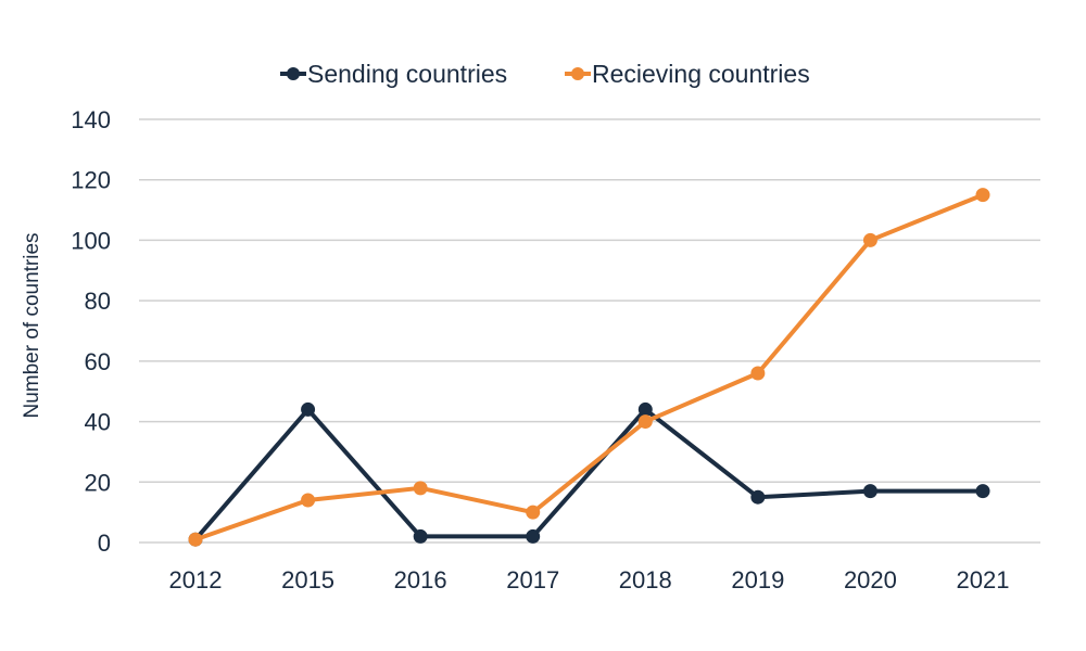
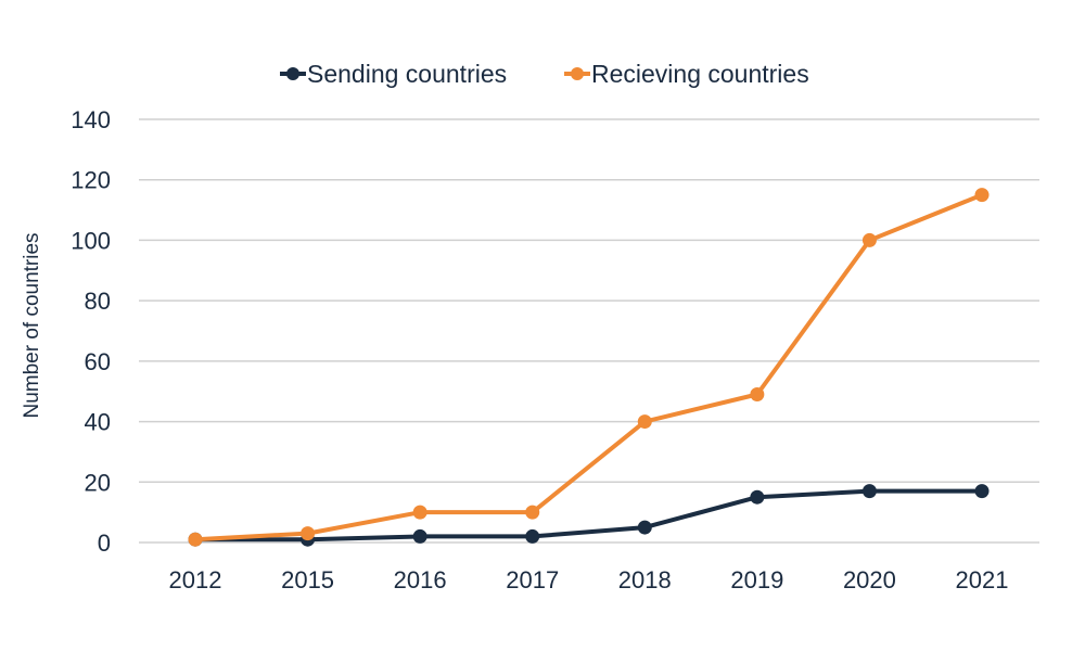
Sending countries/2015: 44 -> 1
Recieving countries/2015: 14 -> 3
Recieving countries/2016: 18 -> 10
Sending countries/2018: 44 -> 5
Recieving countries/2019: 56 -> 49
